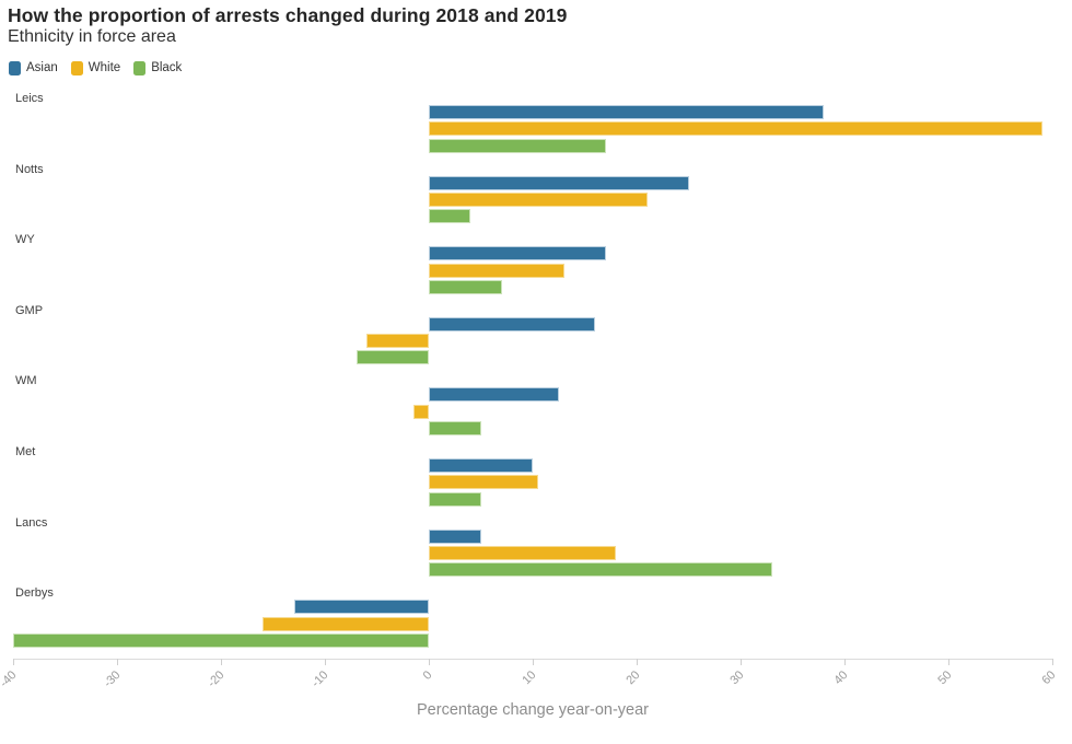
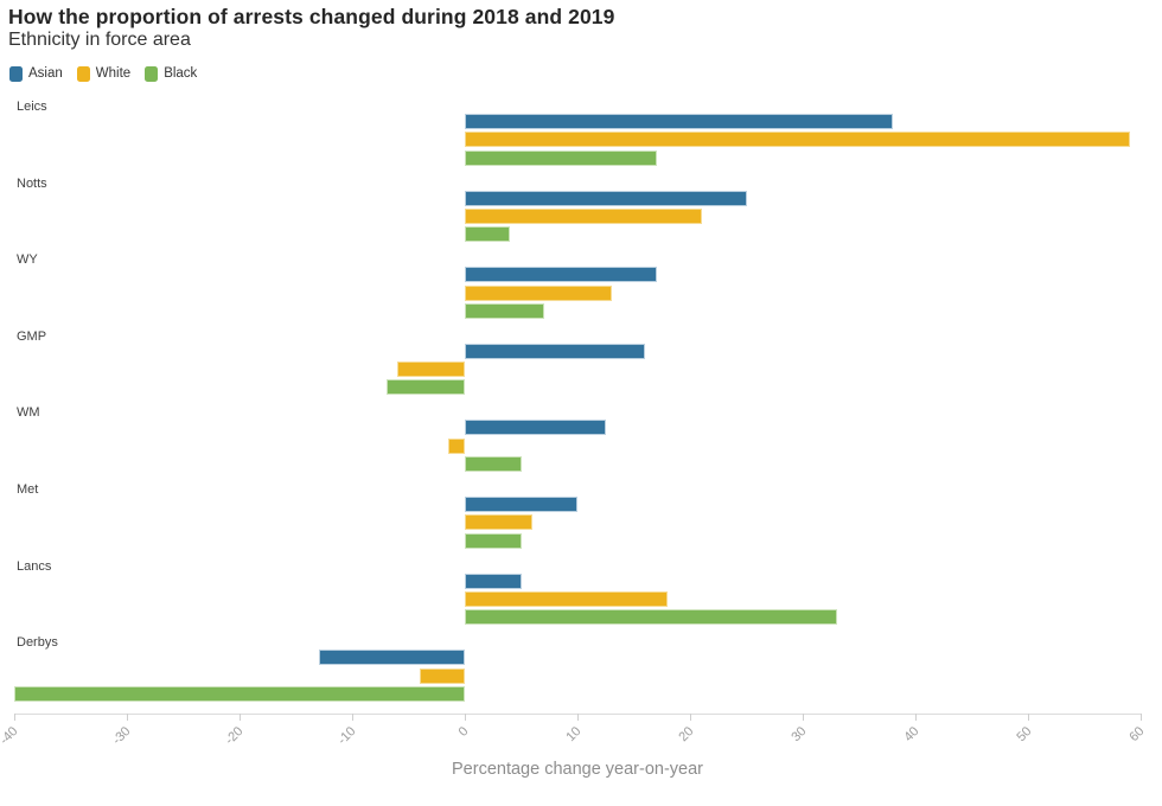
White/Met: 10 -> 6
White/Derbys: -16 -> -4
